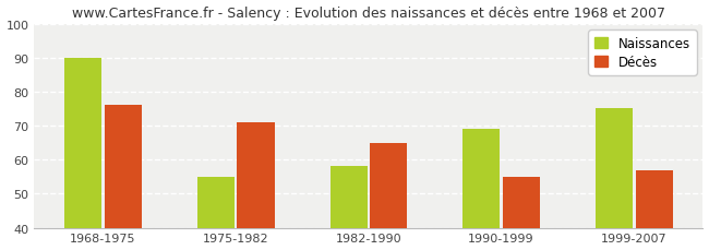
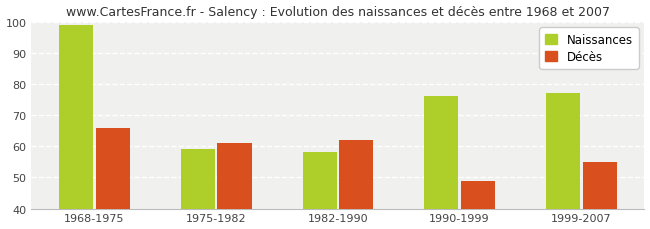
Naissances/1968-1975: 90 -> 99
Décès/1968-1975: 76 -> 66
Naissances/1975-1982: 55 -> 59
Décès/1975-1982: 71 -> 61
Décès/1982-1990: 65 -> 62
Naissances/1990-1999: 69 -> 76
Décès/1990-1999: 55 -> 49
Naissances/1999-2007: 75 -> 77
Décès/1999-2007: 57 -> 55
